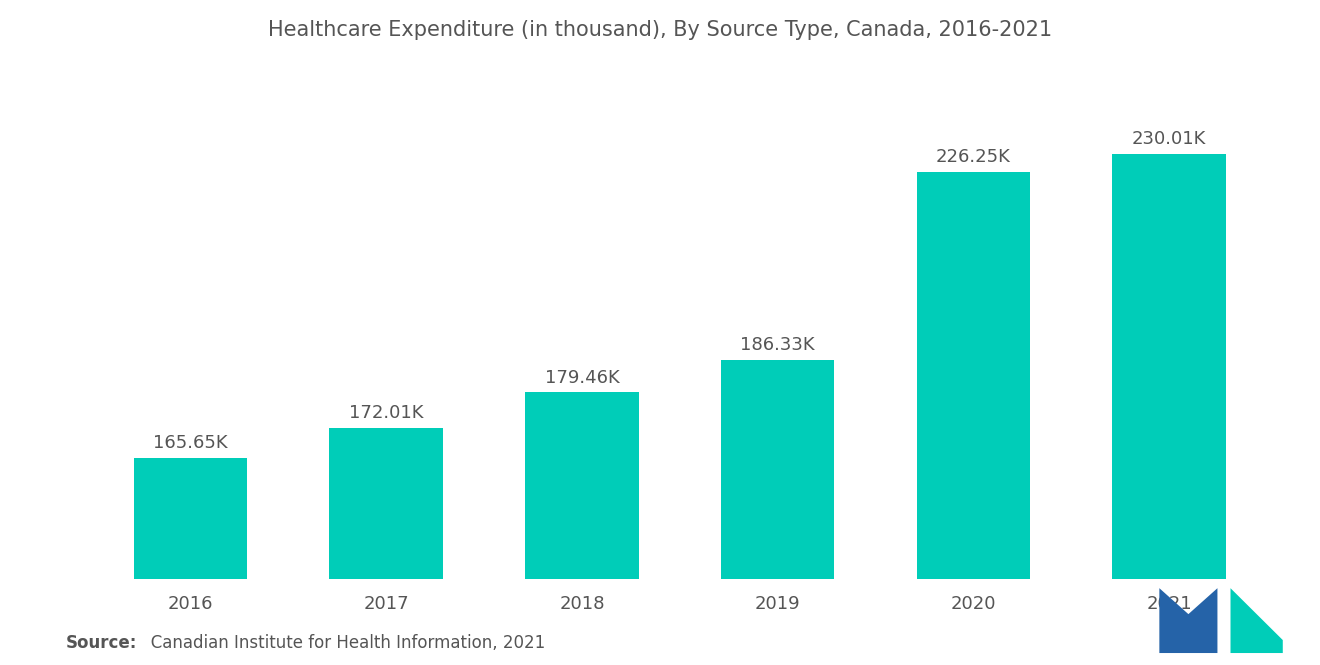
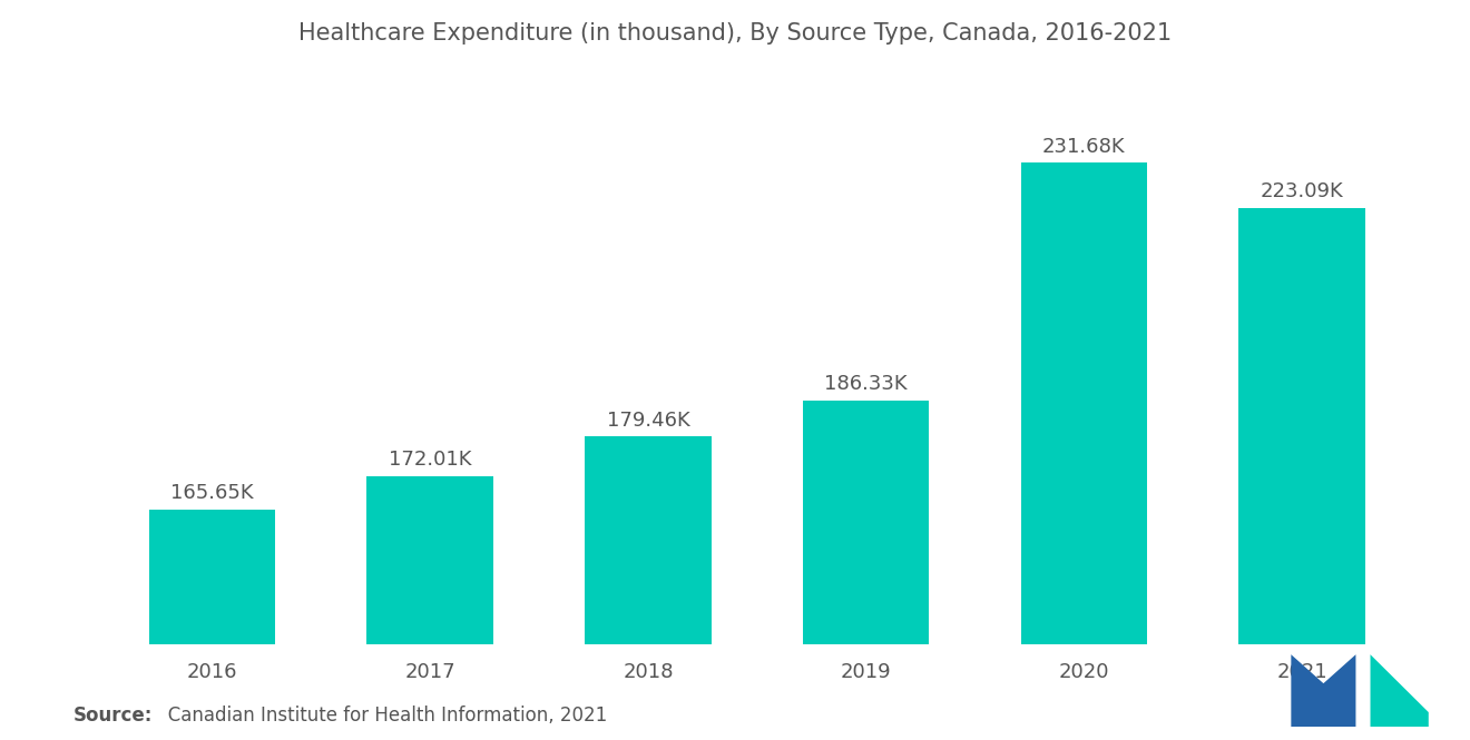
2020: 226.25K -> 231.68K
2021: 230.01K -> 223.09K
